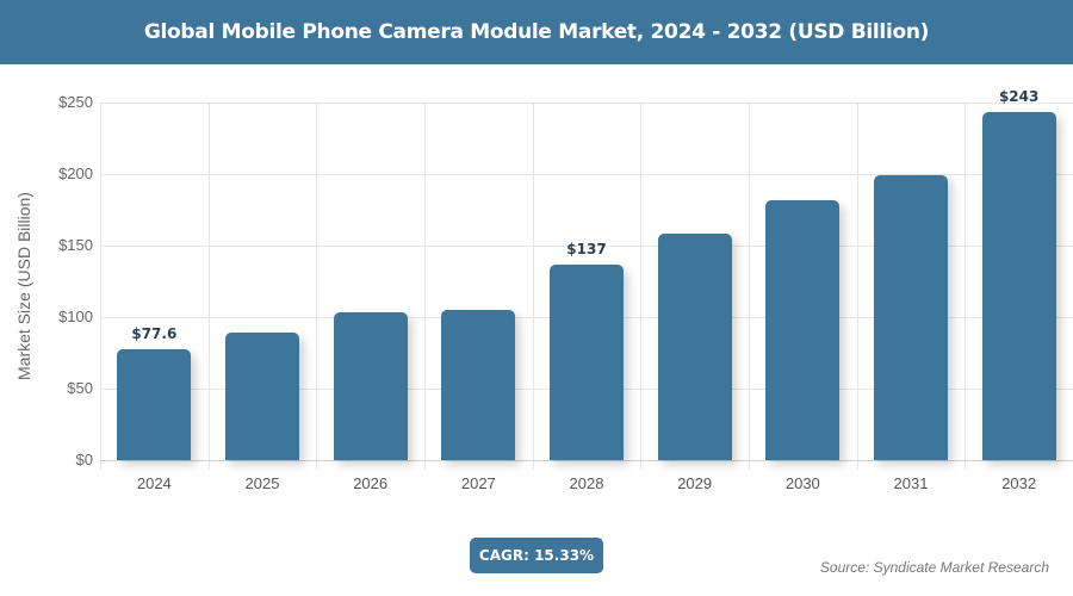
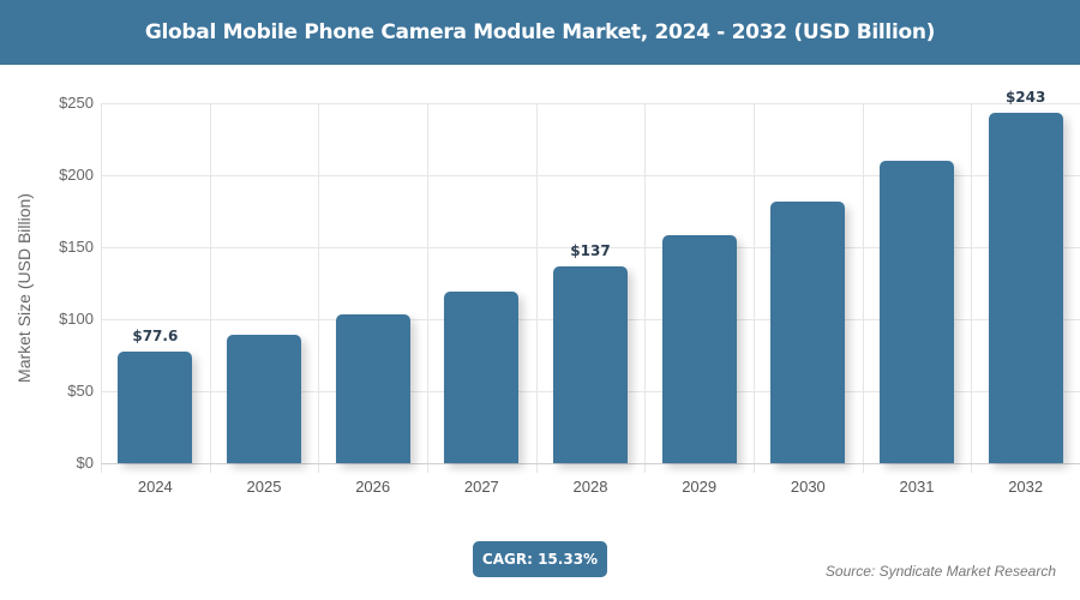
2027: $105 -> $119
2031: $199 -> $210
